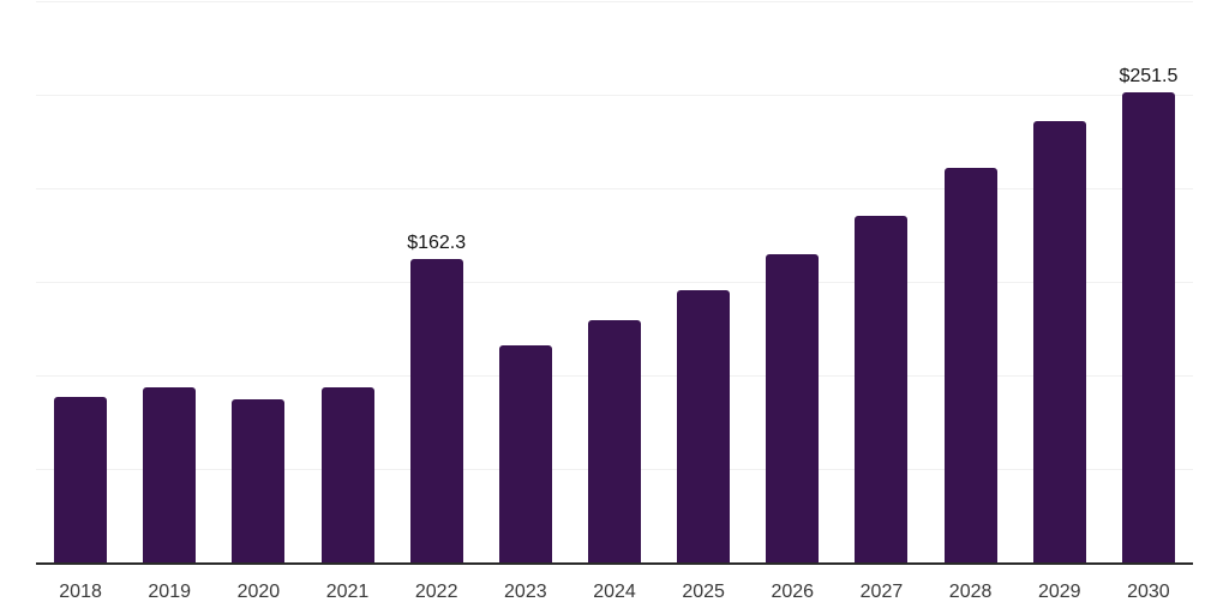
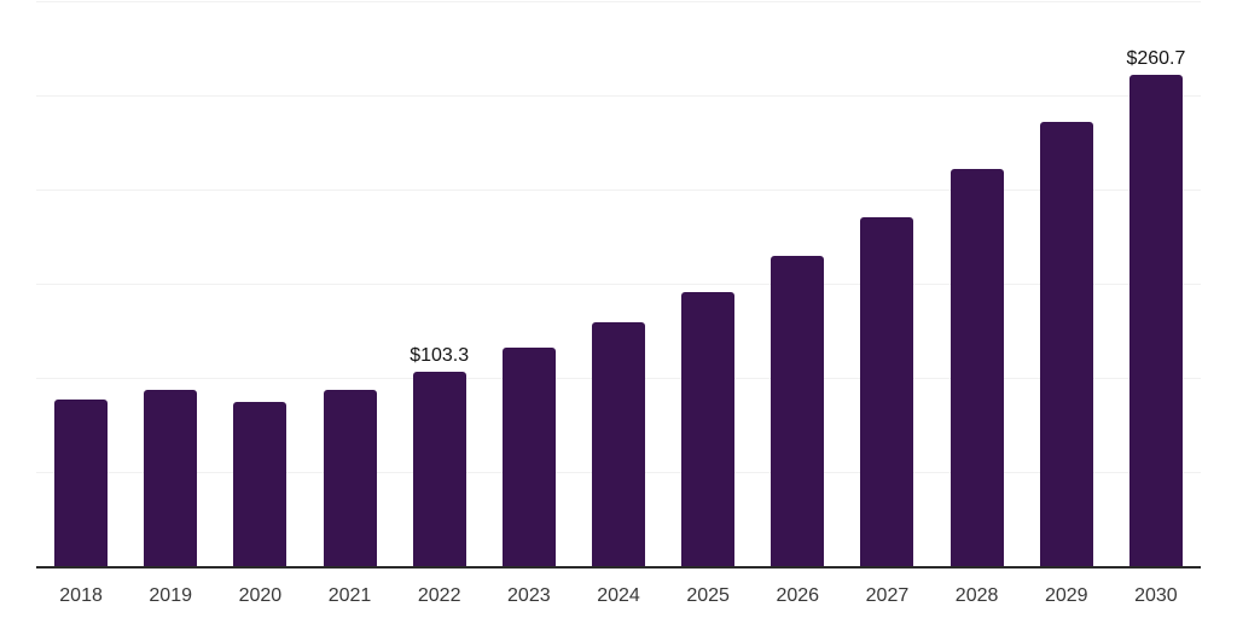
2022: $162.3 -> $103.3
2030: $251.5 -> $260.7
